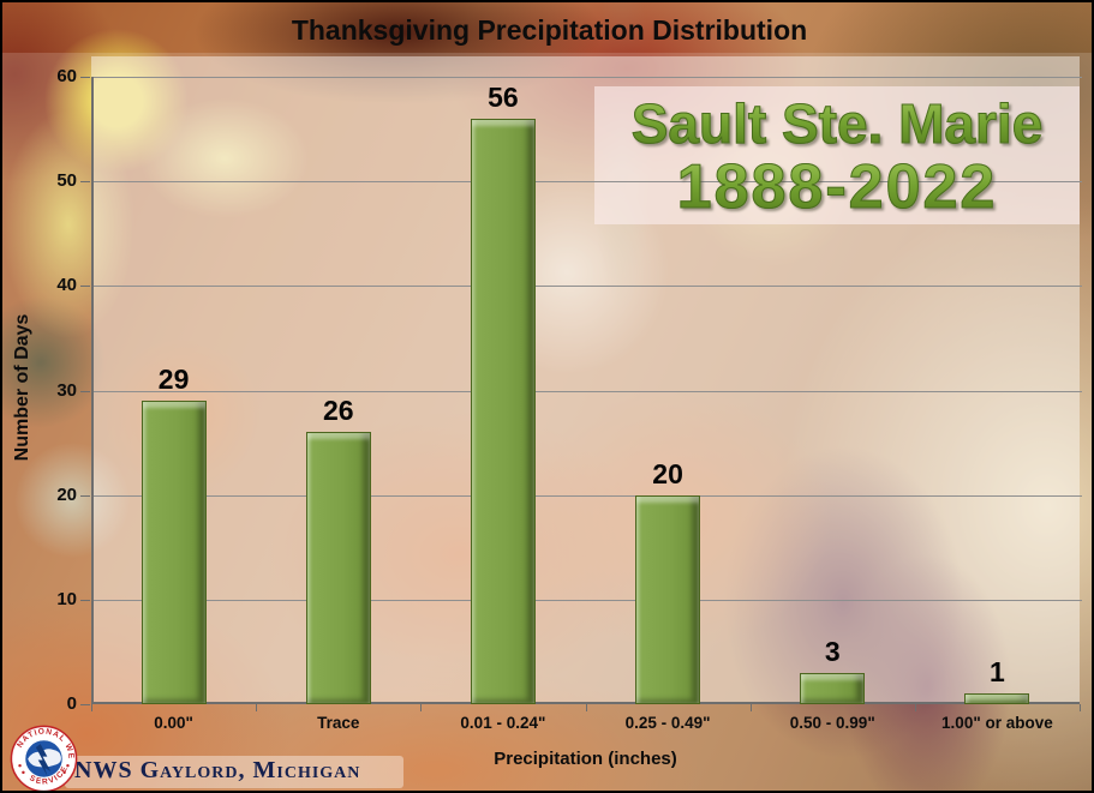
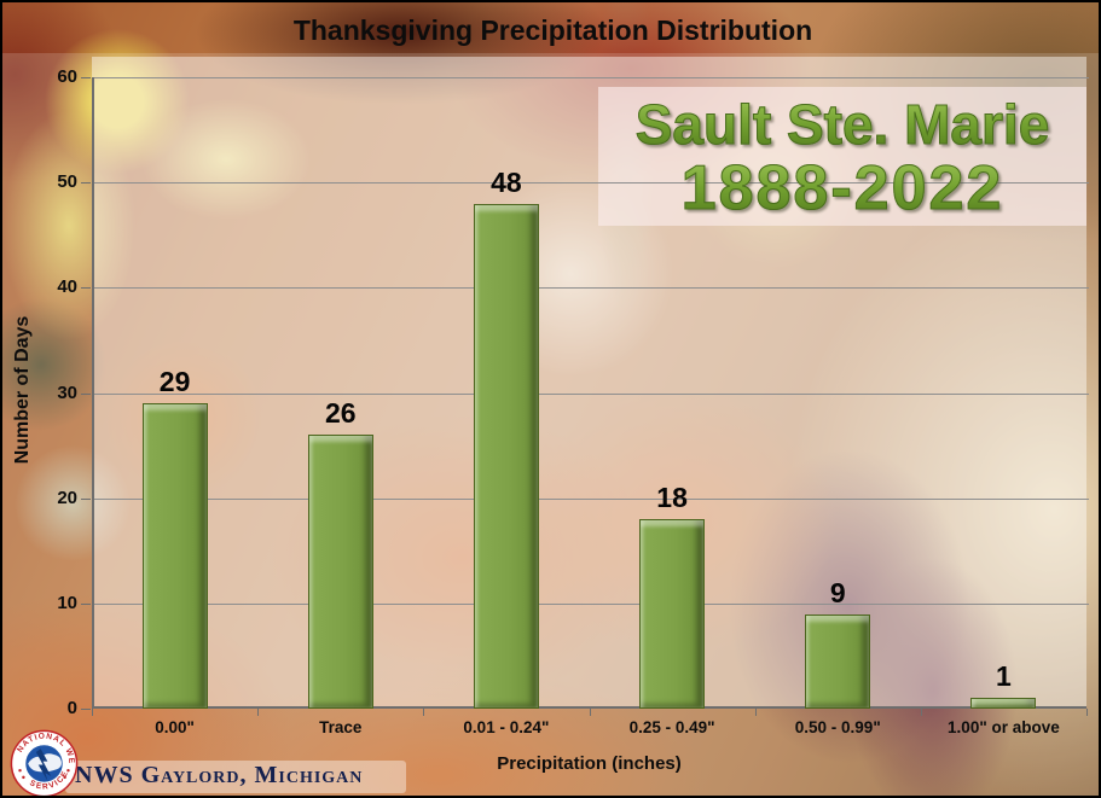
0.01 - 0.24": 56 -> 48
0.25 - 0.49": 20 -> 18
0.50 - 0.99": 3 -> 9
